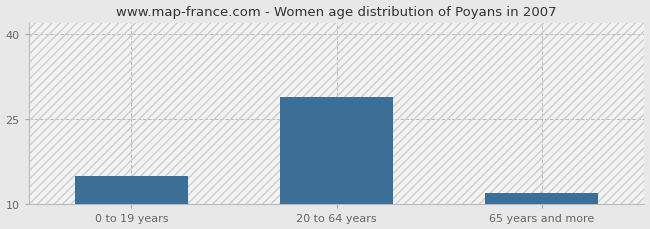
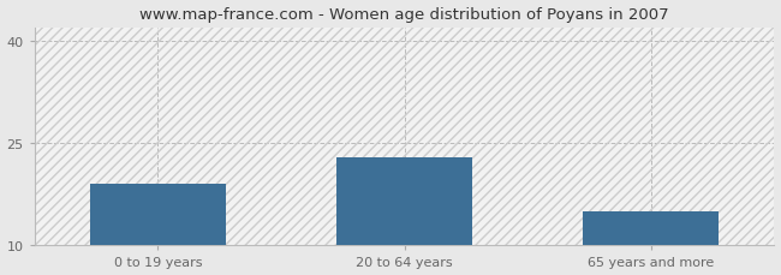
0 to 19 years: 15 -> 19
20 to 64 years: 29 -> 23
65 years and more: 12 -> 15
